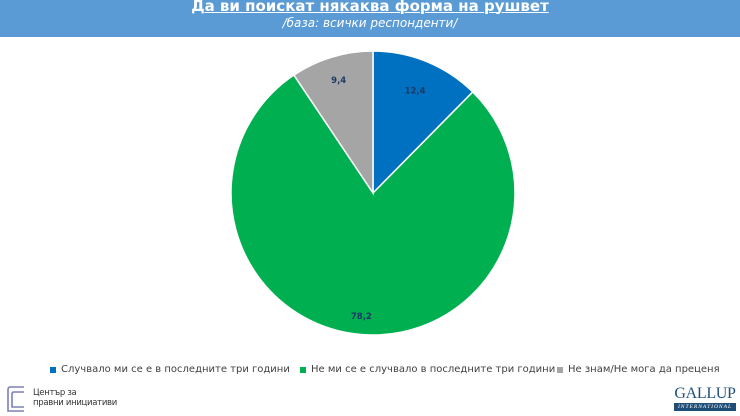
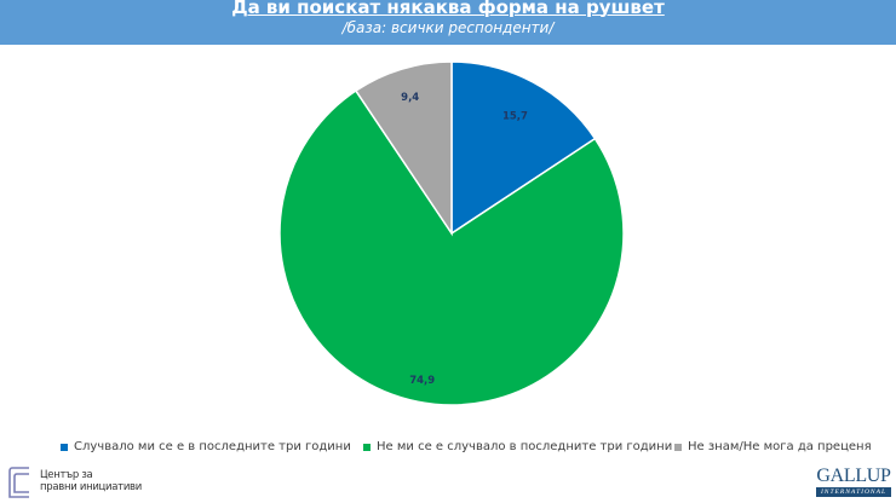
Случвало ми се е в последните три години: 12,4 -> 15,7
Не ми се е случвало в последните три години: 78,2 -> 74,9
